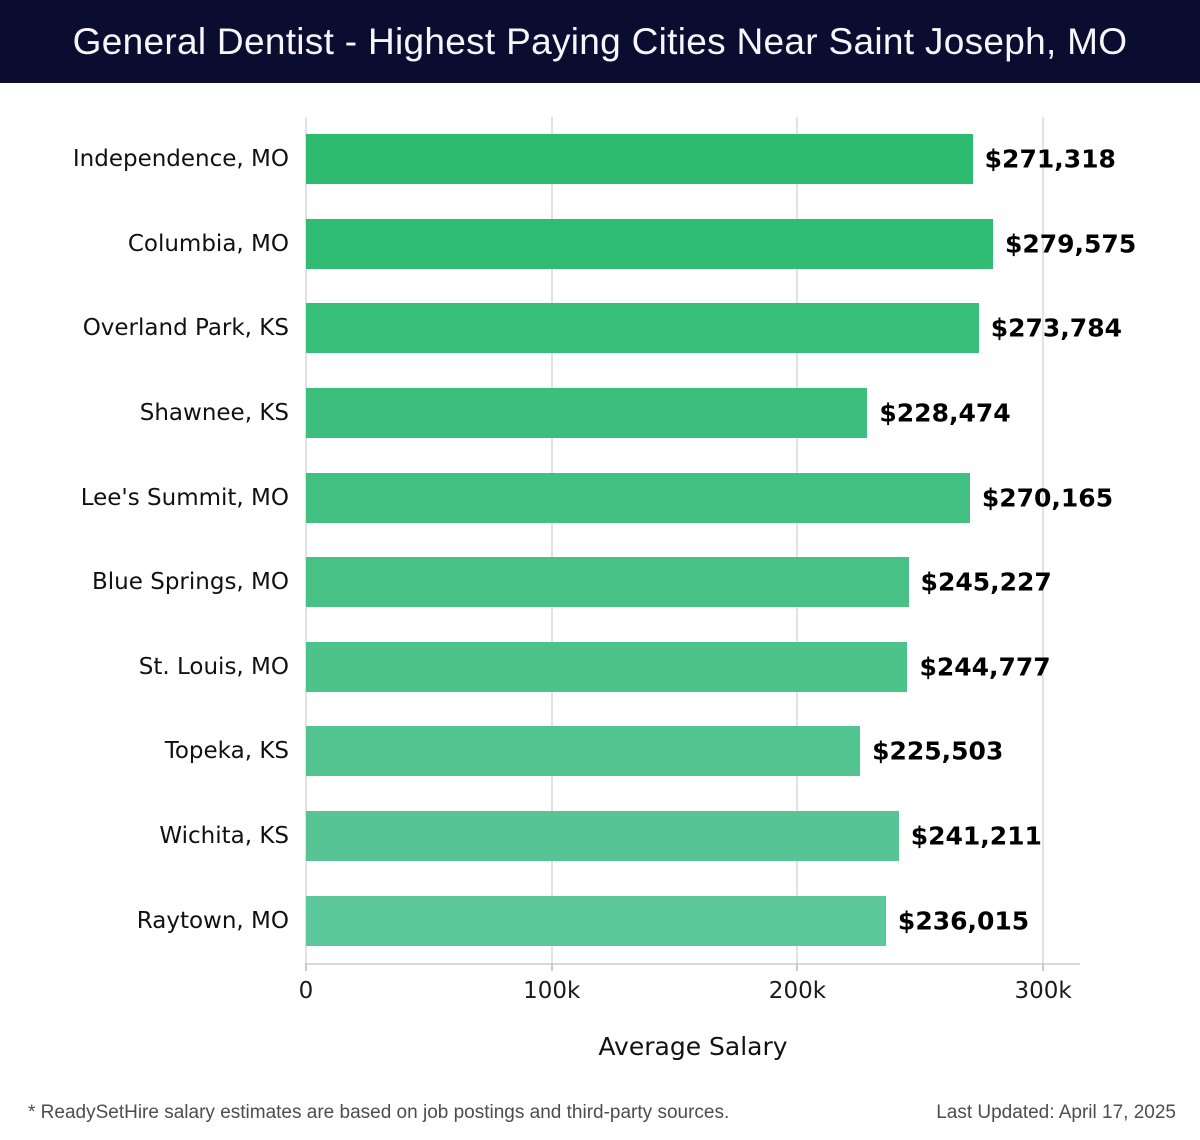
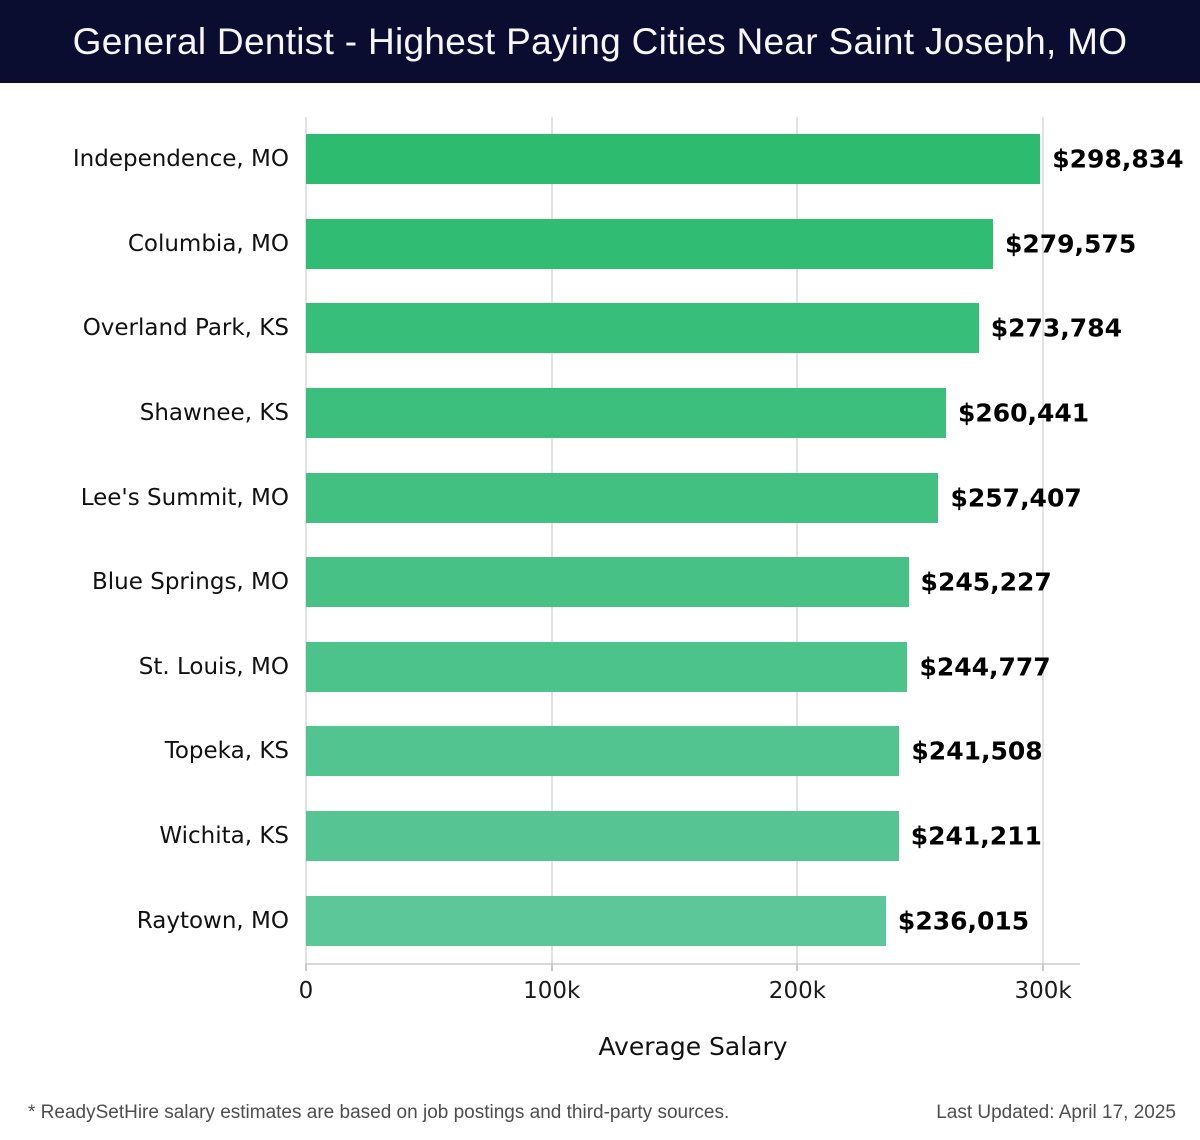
Independence, MO: $271,318 -> $298,834
Shawnee, KS: $228,474 -> $260,441
Lee's Summit, MO: $270,165 -> $257,407
Topeka, KS: $225,503 -> $241,508
